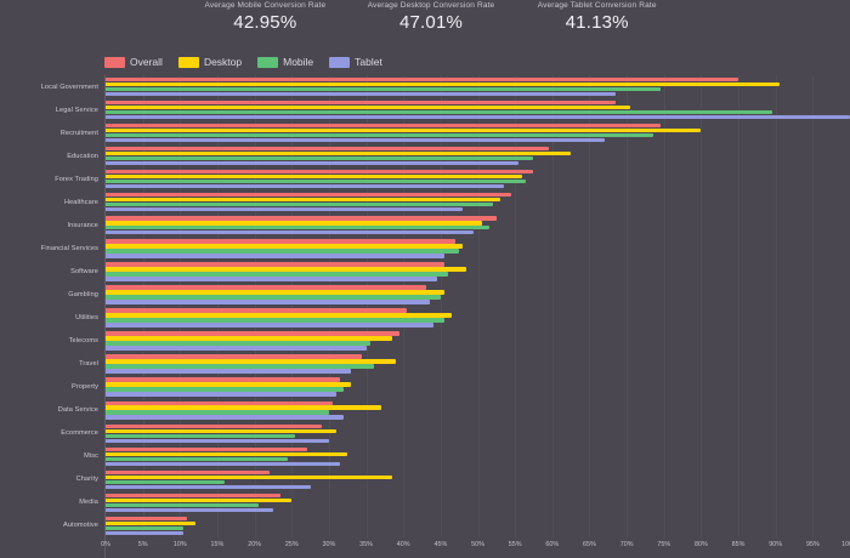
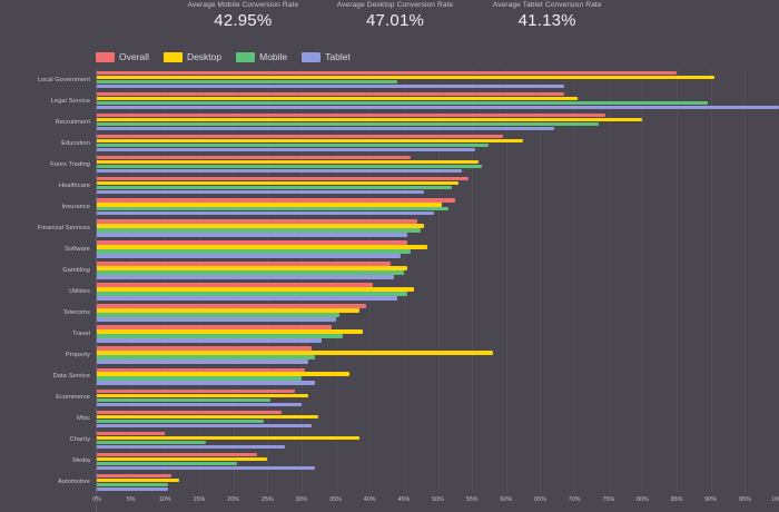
Mobile/Local Government: 74% -> 44%
Overall/Forex Trading: 58% -> 46%
Desktop/Property: 33% -> 58%
Overall/Charity: 22% -> 10%
Tablet/Media: 22% -> 32%
